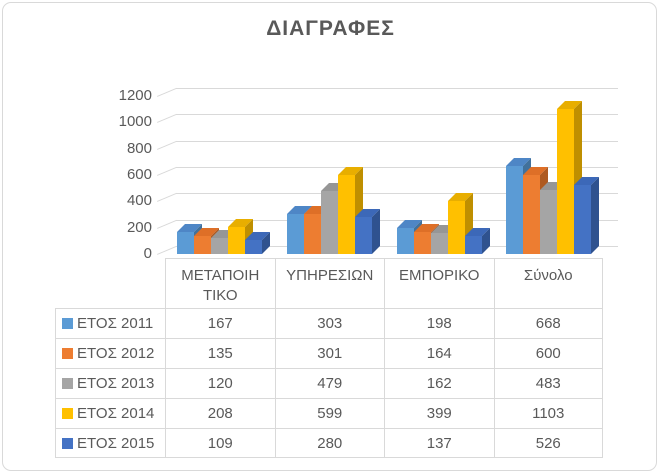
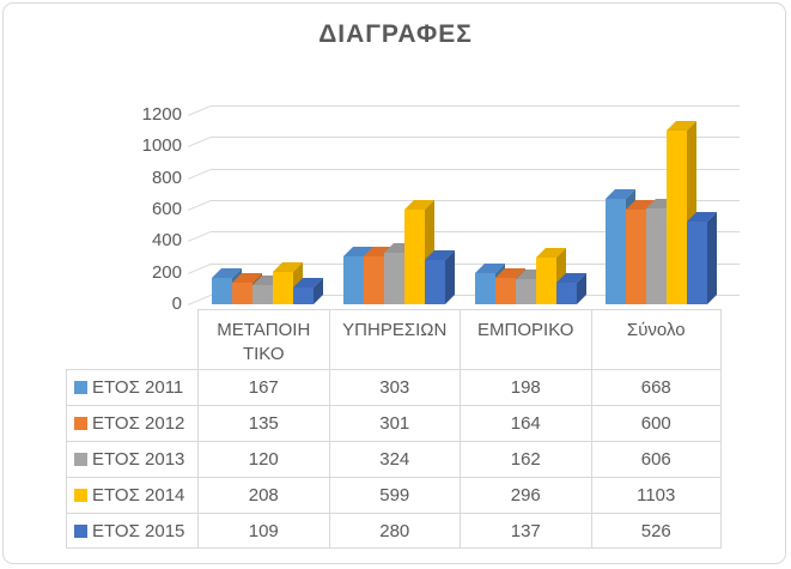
ΕΤΟΣ 2013/ΥΠΗΡΕΣΙΩΝ: 479 -> 324
ΕΤΟΣ 2014/ΕΜΠΟΡΙΚΟ: 399 -> 296
ΕΤΟΣ 2013/Σύνολο: 483 -> 606
